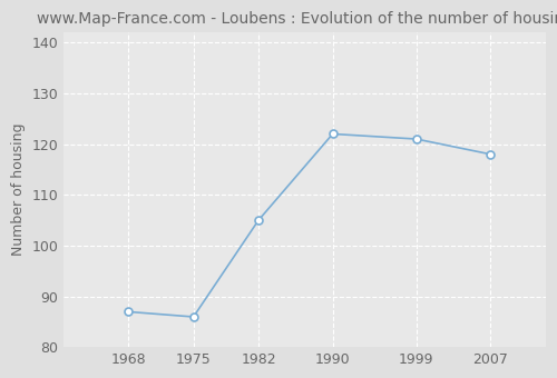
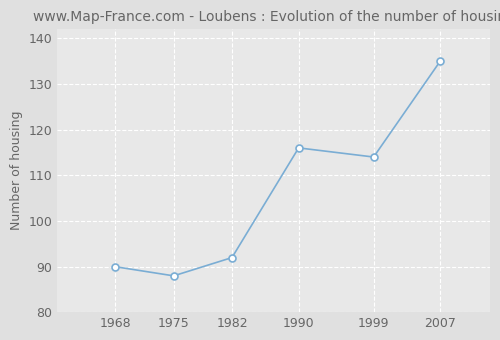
1968: 87 -> 90
1975: 86 -> 88
1982: 105 -> 92
1990: 122 -> 116
1999: 121 -> 114
2007: 118 -> 135
